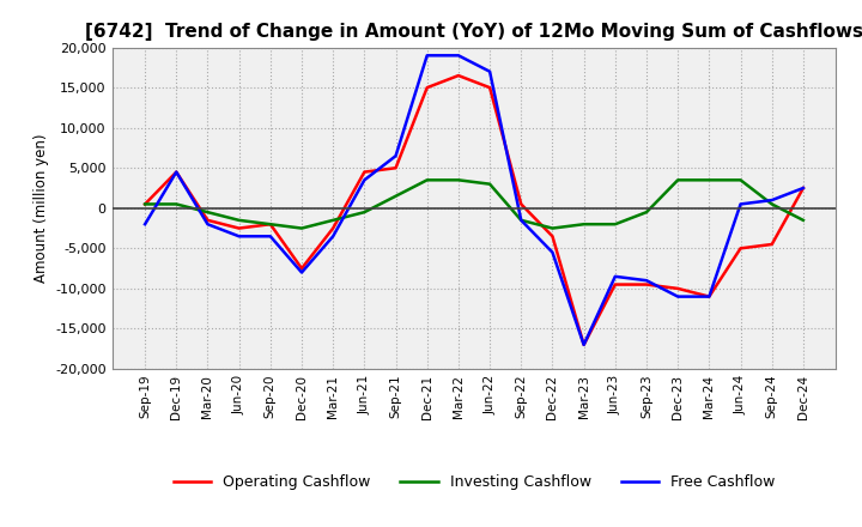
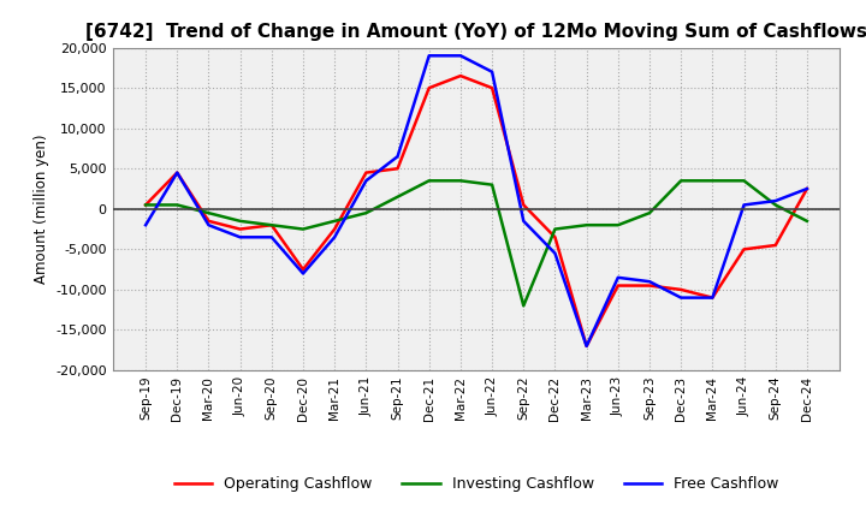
Investing Cashflow/Sep-22: -1,500 -> -12,000
